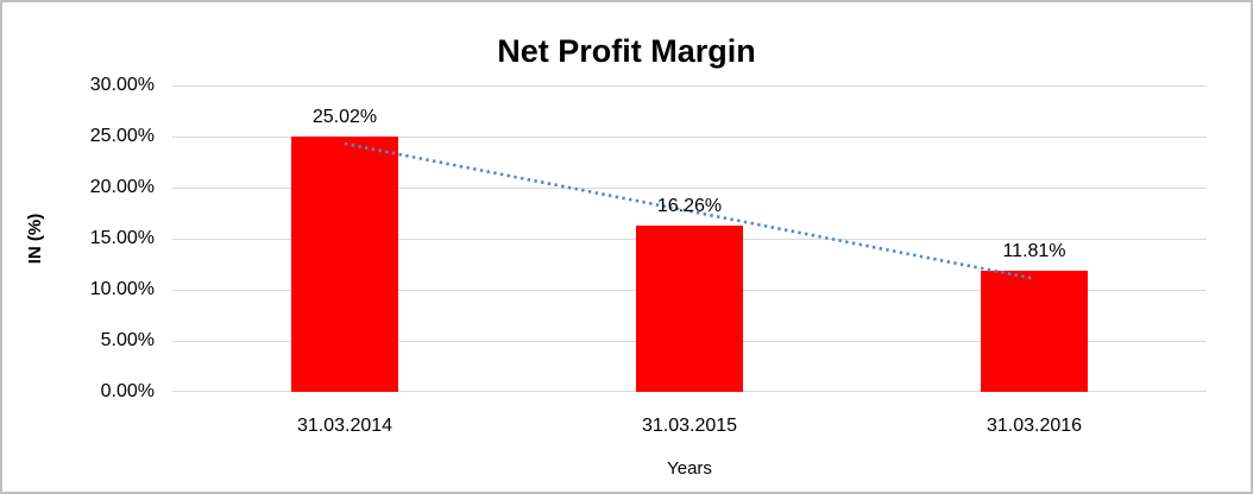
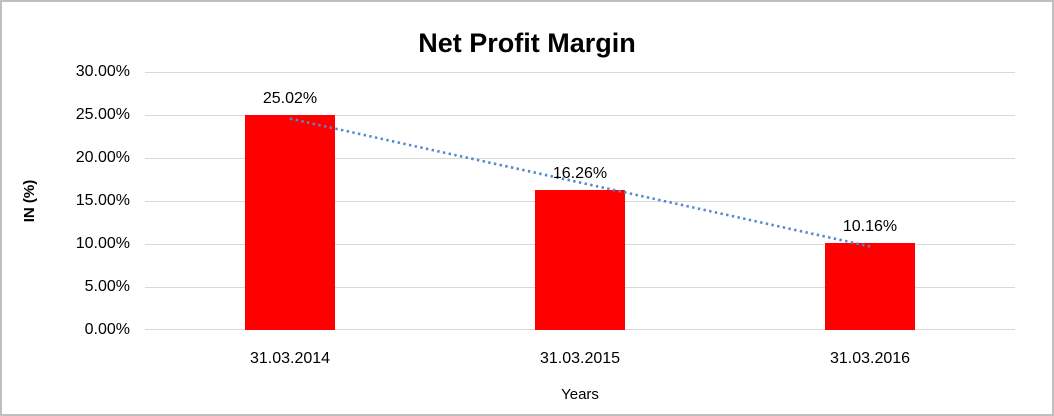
31.03.2016: 11.81% -> 10.16%
